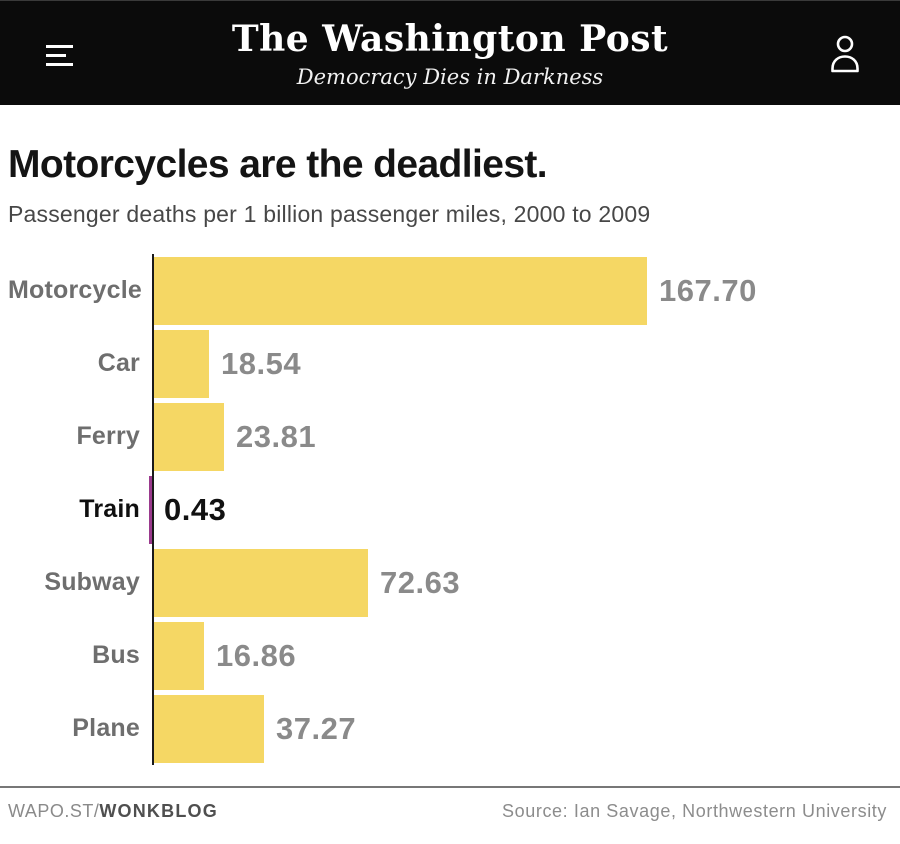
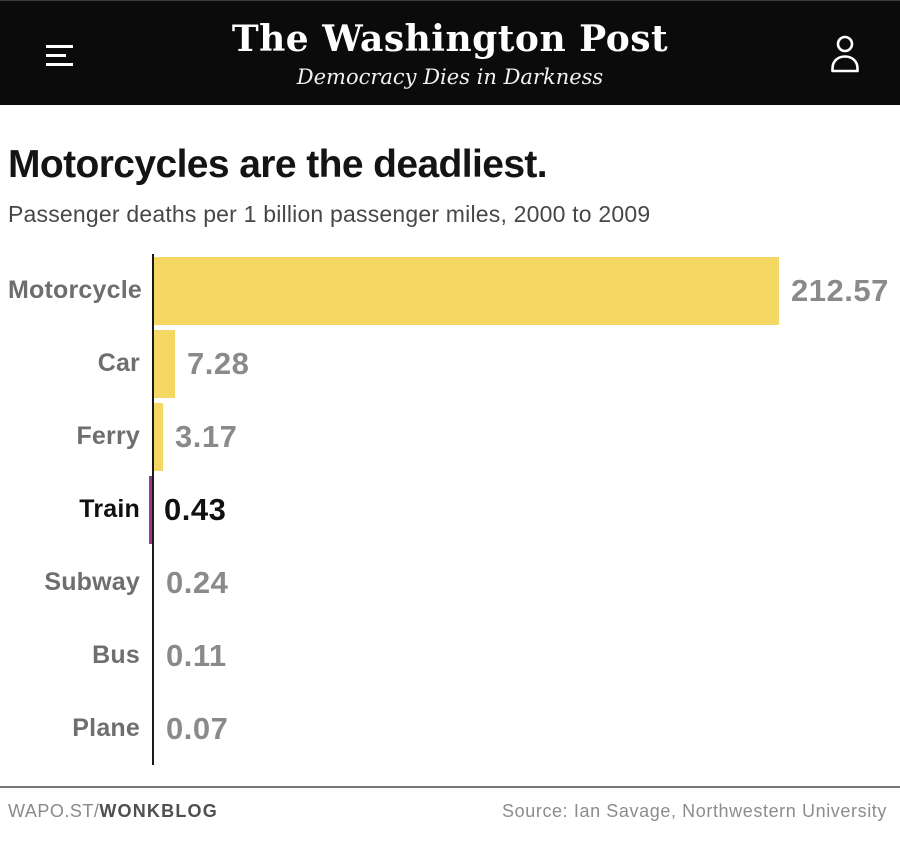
Motorcycle: 167.70 -> 212.57
Car: 18.54 -> 7.28
Ferry: 23.81 -> 3.17
Subway: 72.63 -> 0.24
Bus: 16.86 -> 0.11
Plane: 37.27 -> 0.07
